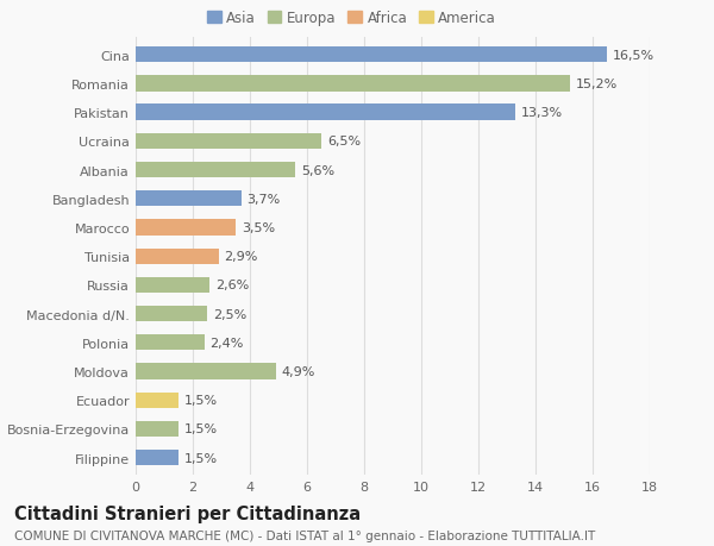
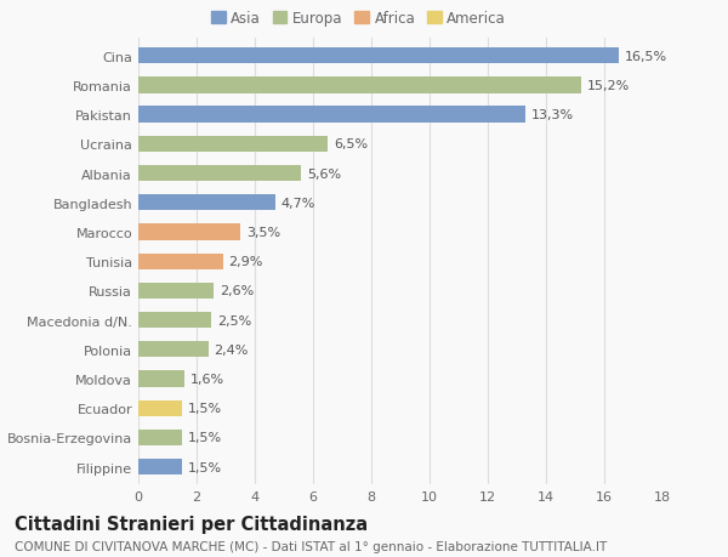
Bangladesh: 3,7% -> 4,7%
Moldova: 4,9% -> 1,6%
